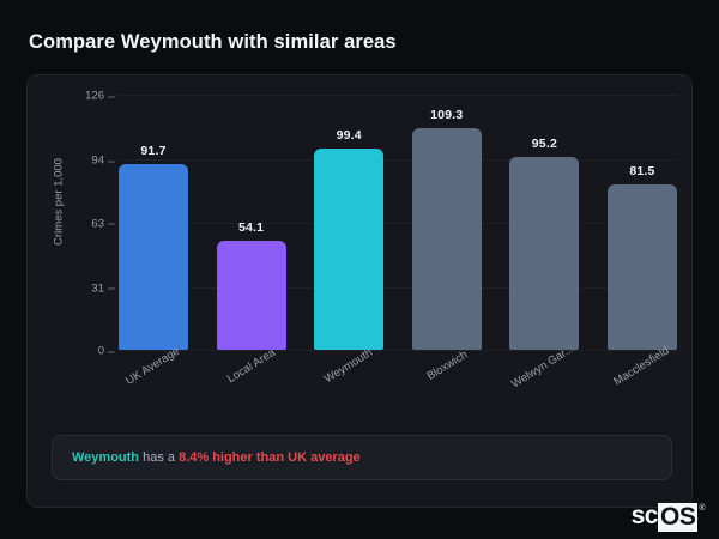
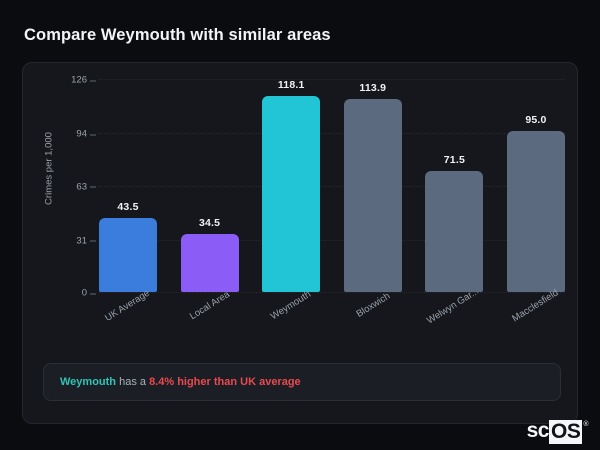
UK Average: 91.7 -> 43.5
Local Area: 54.1 -> 34.5
Weymouth: 99.4 -> 118.1
Bloxwich: 109.3 -> 113.9
Welwyn Gar...: 95.2 -> 71.5
Macclesfield: 81.5 -> 95.0
